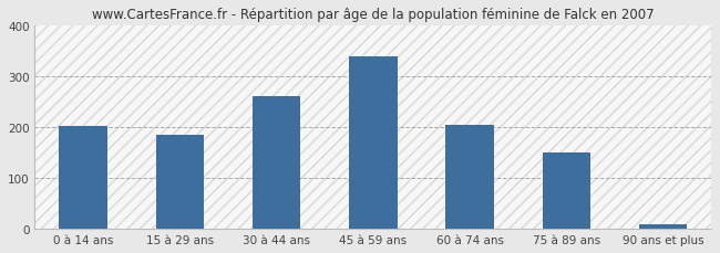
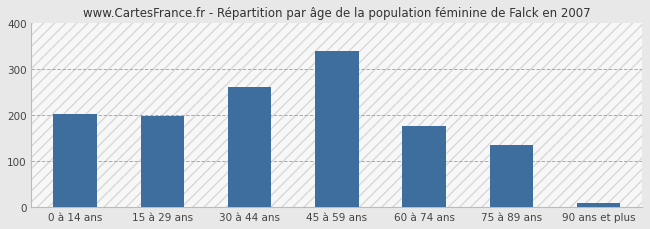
15 à 29 ans: 185 -> 199
60 à 74 ans: 205 -> 176
75 à 89 ans: 150 -> 136
